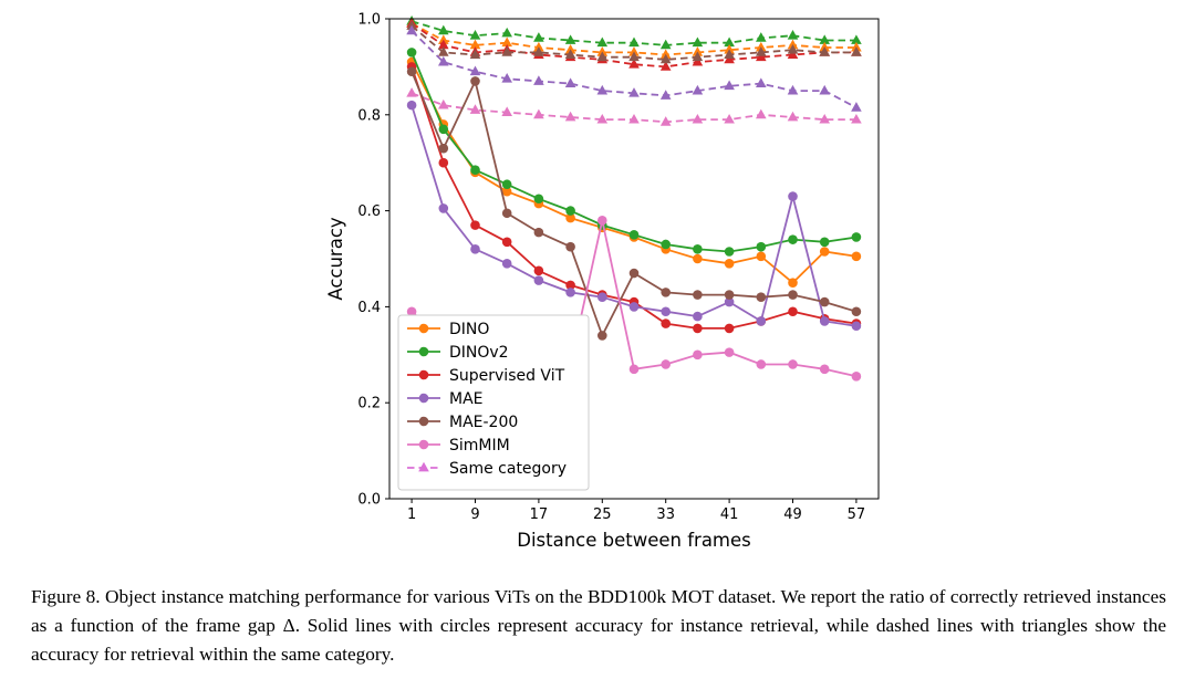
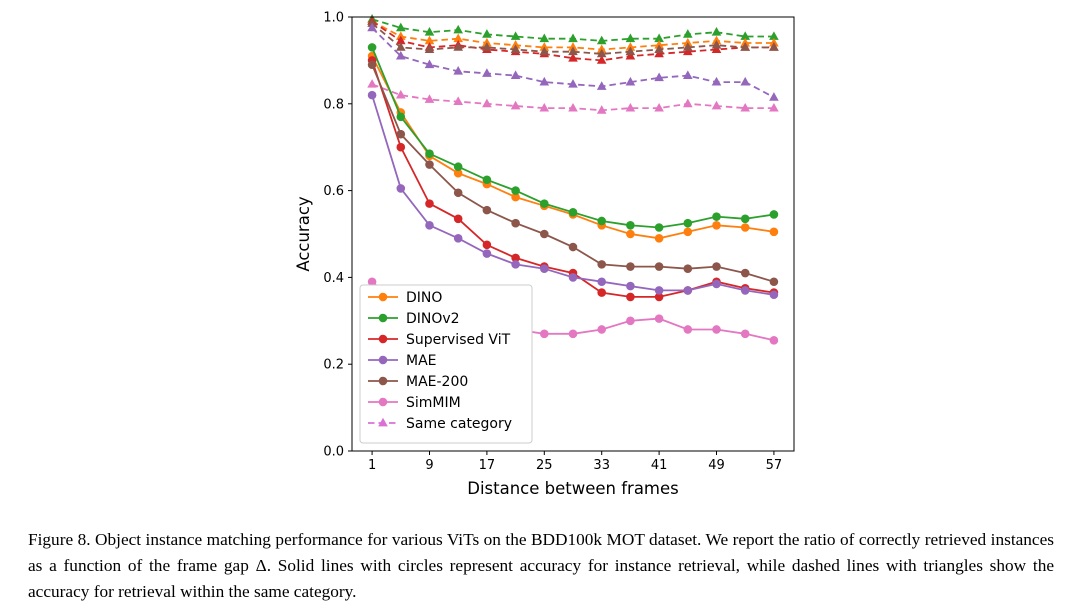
MAE-200/9: 0.87 -> 0.66
MAE-200/25: 0.34 -> 0.50
SimMIM/25: 0.58 -> 0.27
MAE/41: 0.41 -> 0.37
DINO/49: 0.45 -> 0.52
MAE/49: 0.63 -> 0.39
